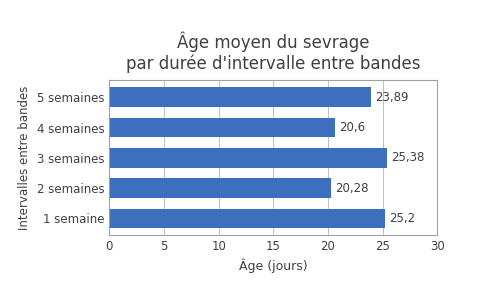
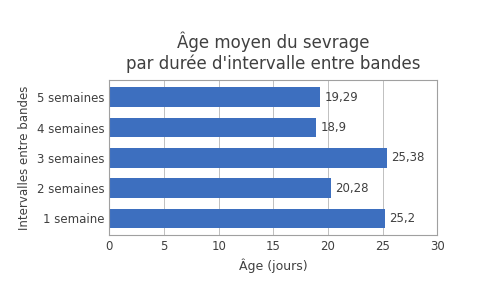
5 semaines: 23,89 -> 19,29
4 semaines: 20,6 -> 18,9
